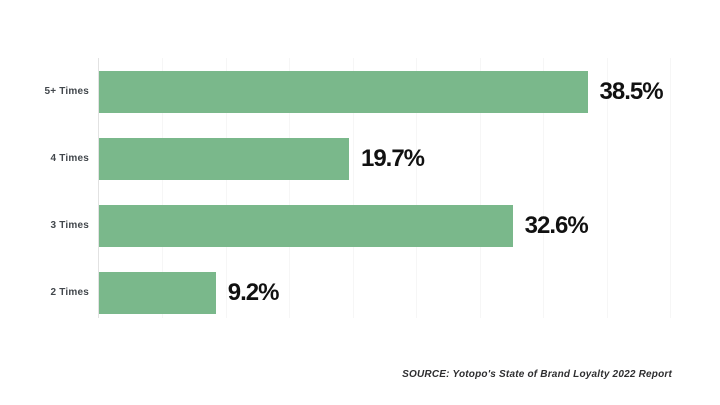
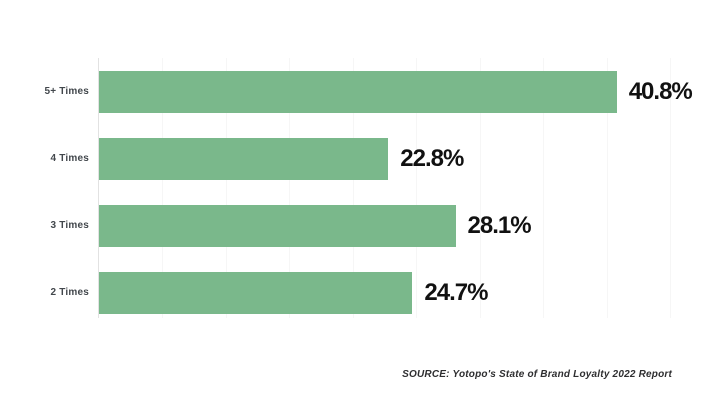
5+ Times: 38.5% -> 40.8%
4 Times: 19.7% -> 22.8%
3 Times: 32.6% -> 28.1%
2 Times: 9.2% -> 24.7%
